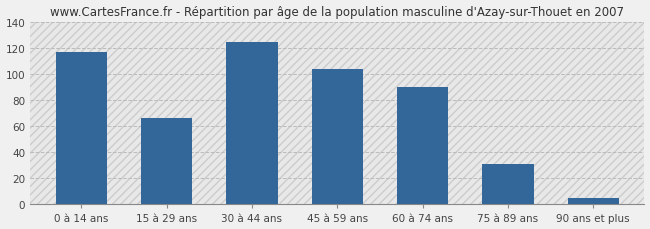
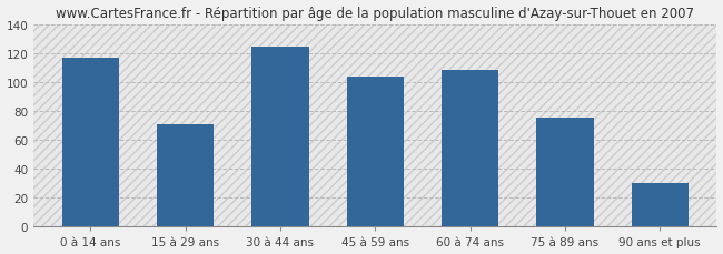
15 à 29 ans: 66 -> 71
60 à 74 ans: 90 -> 108
75 à 89 ans: 31 -> 75
90 ans et plus: 5 -> 30
